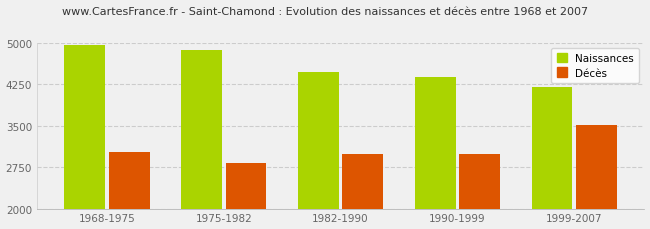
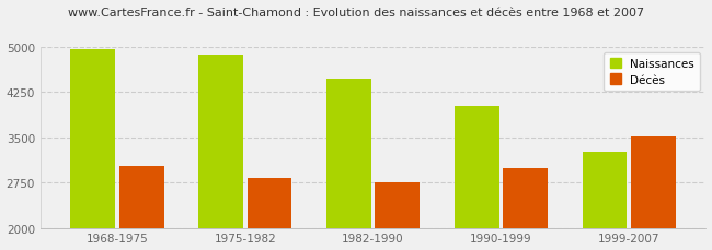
Décès/1982-1990: 2980 -> 2760
Naissances/1990-1999: 4380 -> 4020
Naissances/1999-2007: 4200 -> 3260
